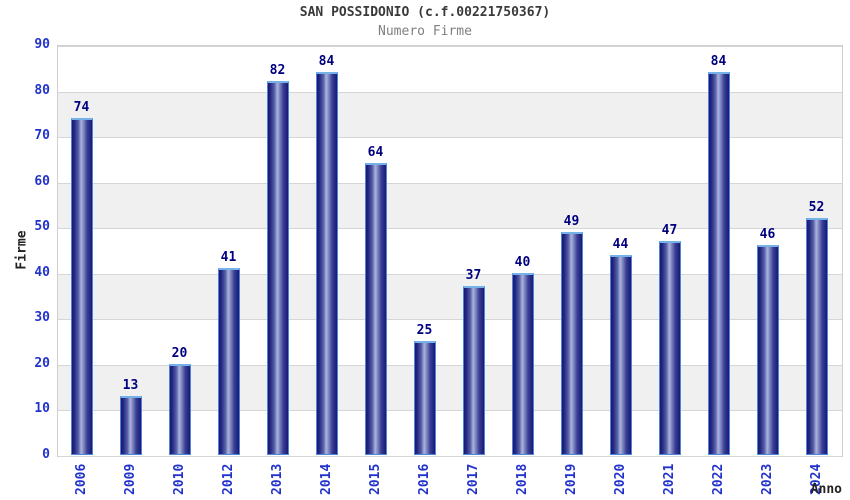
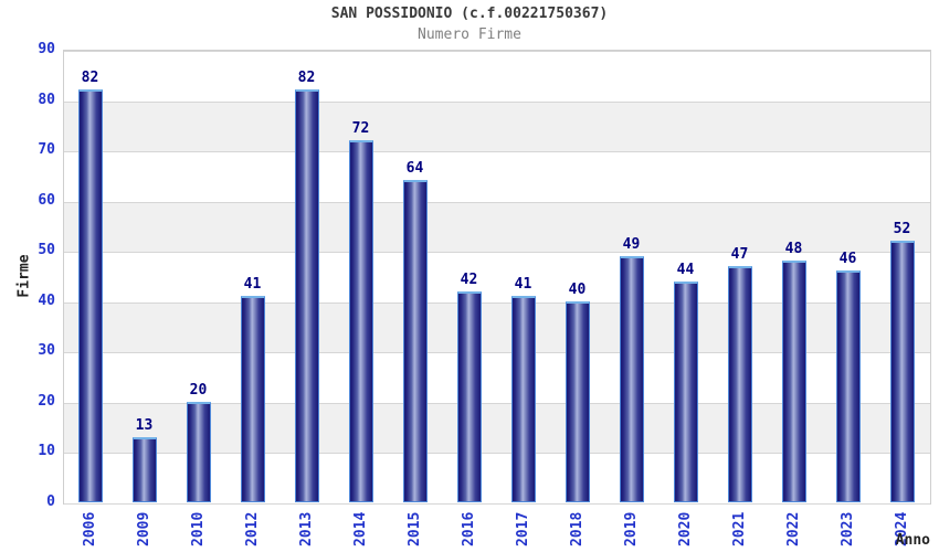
2006: 74 -> 82
2014: 84 -> 72
2016: 25 -> 42
2017: 37 -> 41
2022: 84 -> 48
